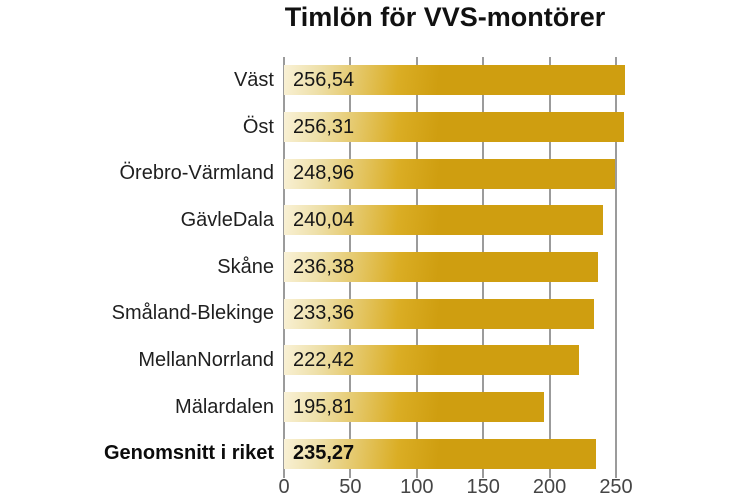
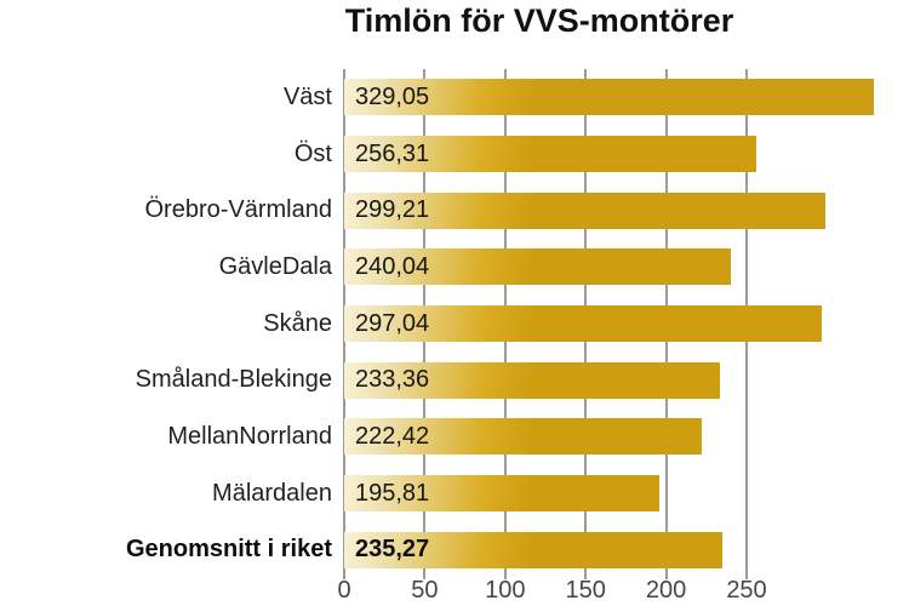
Väst: 256,54 -> 329,05
Örebro-Värmland: 248,96 -> 299,21
Skåne: 236,38 -> 297,04
